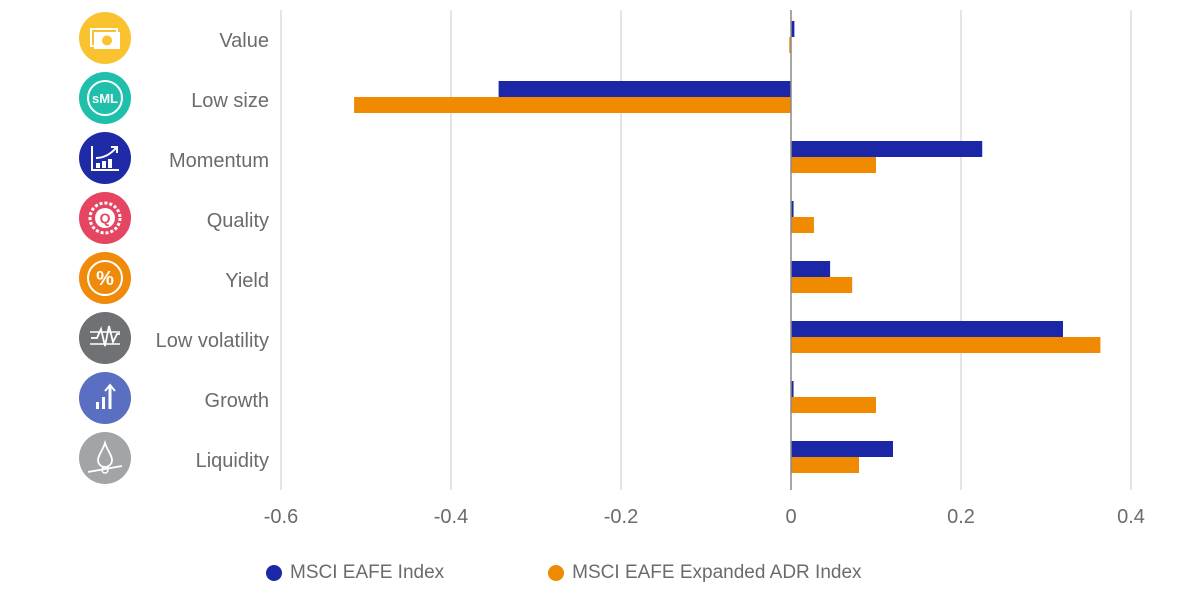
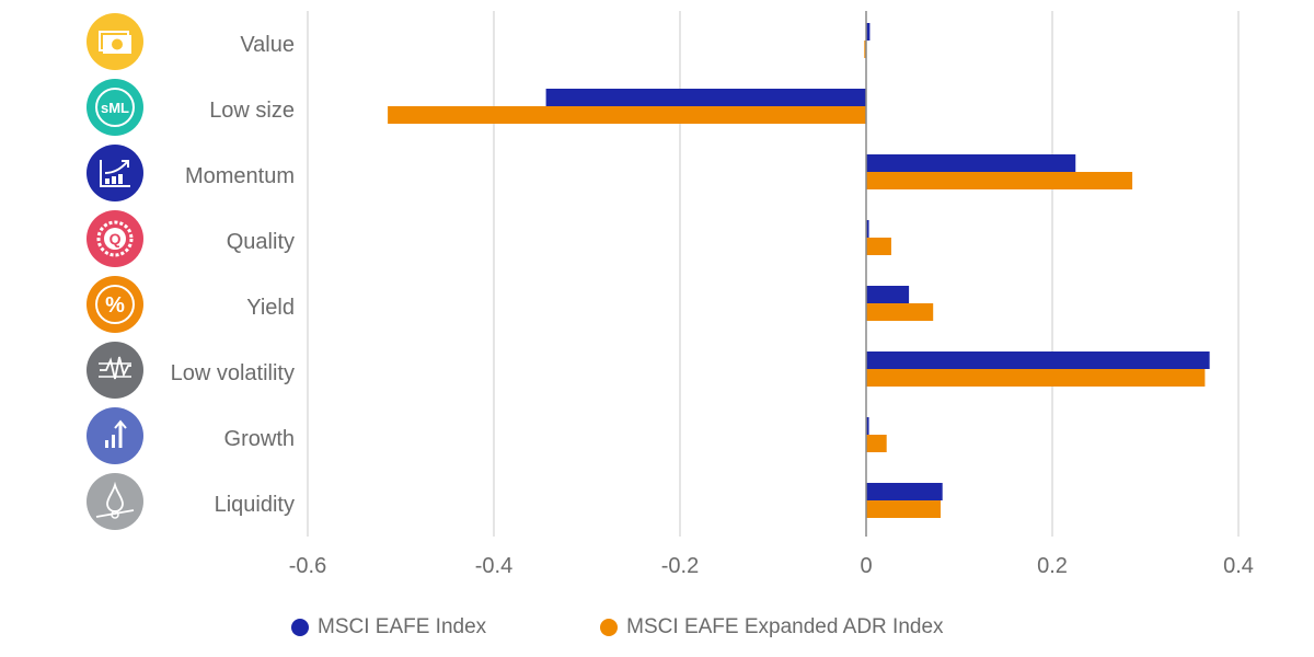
MSCI EAFE Expanded ADR Index/Momentum: 0.10 -> 0.29
MSCI EAFE Index/Low volatility: 0.32 -> 0.37
MSCI EAFE Expanded ADR Index/Growth: 0.10 -> 0.02
MSCI EAFE Index/Liquidity: 0.12 -> 0.08
